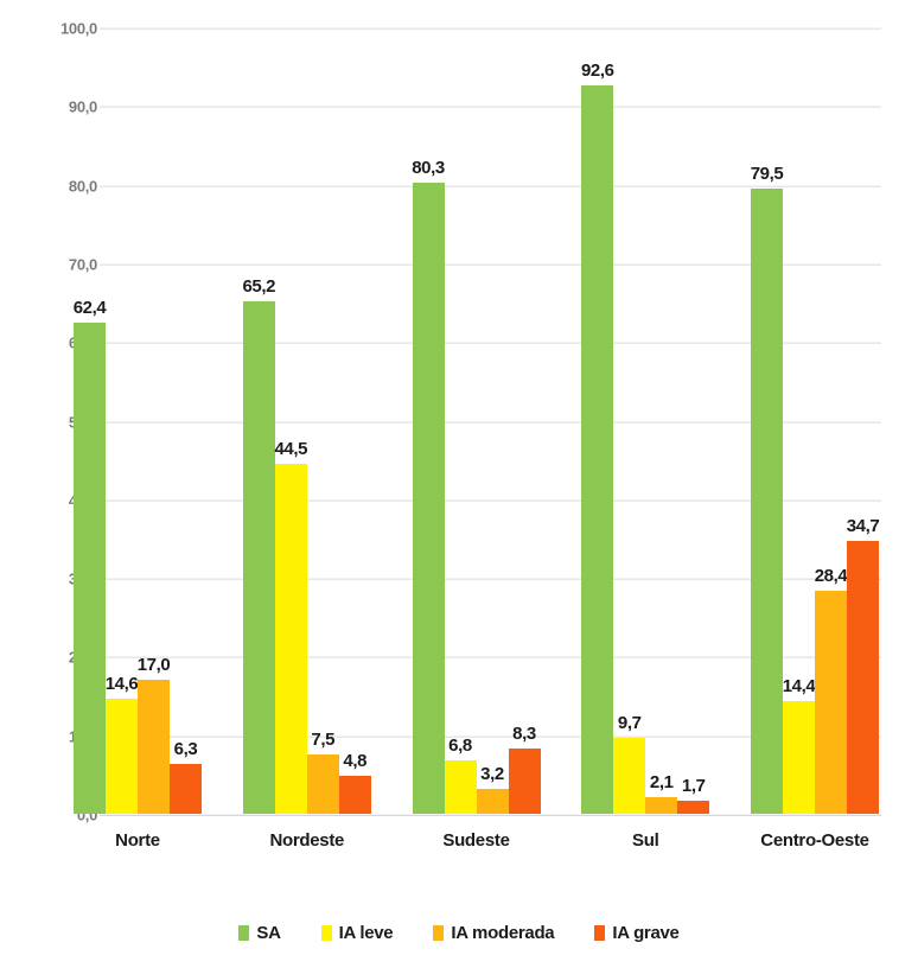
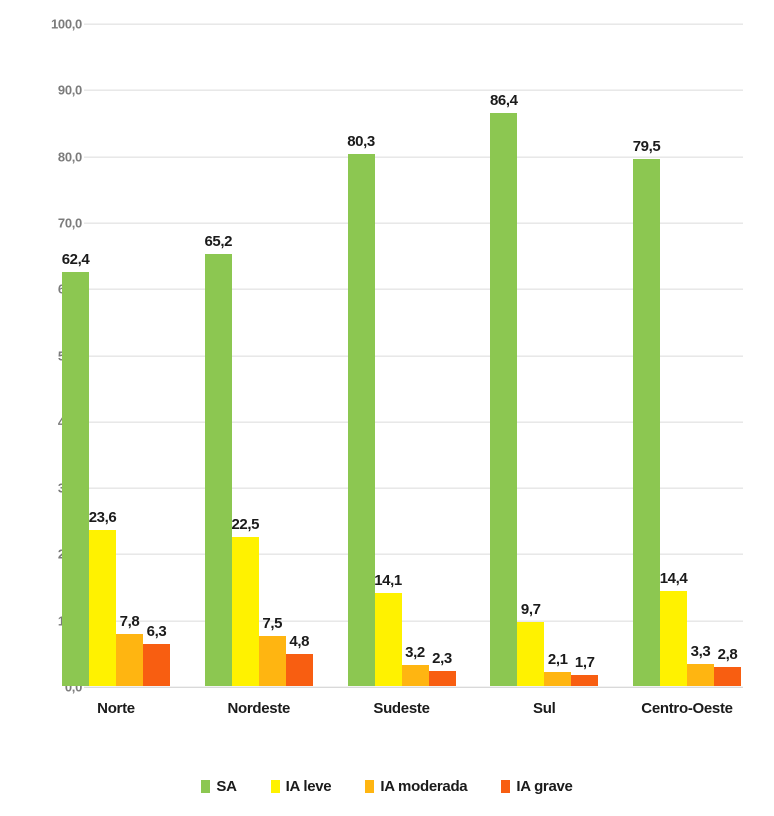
IA leve/Norte: 14,6 -> 23,6
IA moderada/Norte: 17,0 -> 7,8
IA leve/Nordeste: 44,5 -> 22,5
IA leve/Sudeste: 6,8 -> 14,1
IA grave/Sudeste: 8,3 -> 2,3
SA/Sul: 92,6 -> 86,4
IA moderada/Centro-Oeste: 28,4 -> 3,3
IA grave/Centro-Oeste: 34,7 -> 2,8
